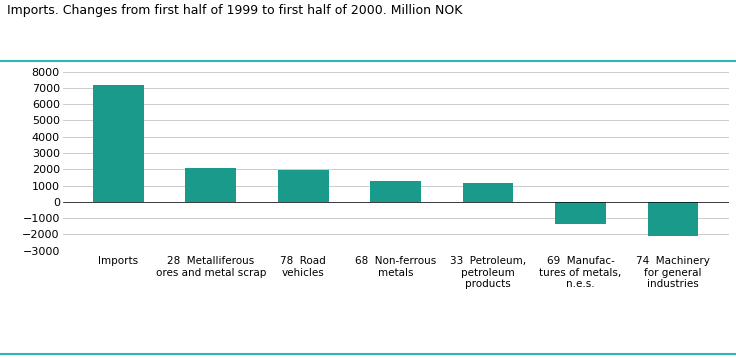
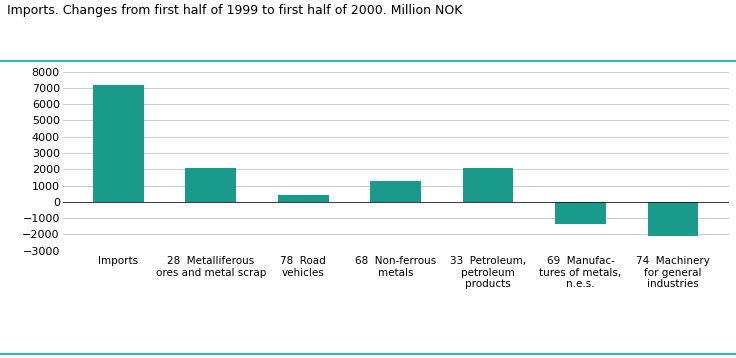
78 Road vehicles: 2000 -> 400
33 Petroleum, petroleum products: 1200 -> 2100
